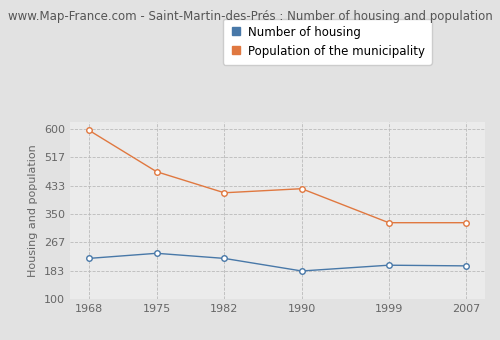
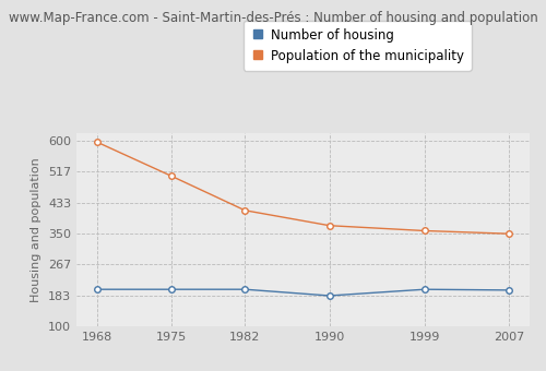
Number of housing/1968: 220 -> 200
Number of housing/1975: 235 -> 200
Population of the municipality/1975: 475 -> 506
Number of housing/1982: 220 -> 200
Population of the municipality/1990: 425 -> 372
Population of the municipality/1999: 325 -> 358
Population of the municipality/2007: 325 -> 350
